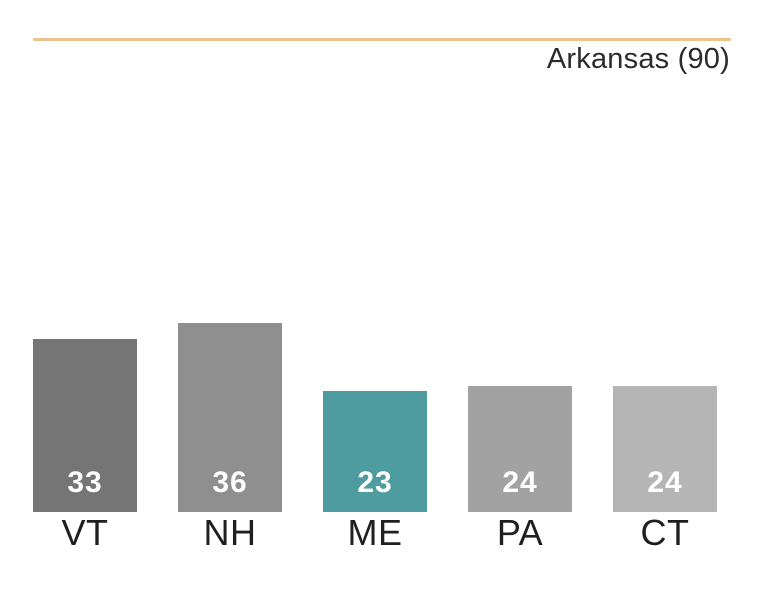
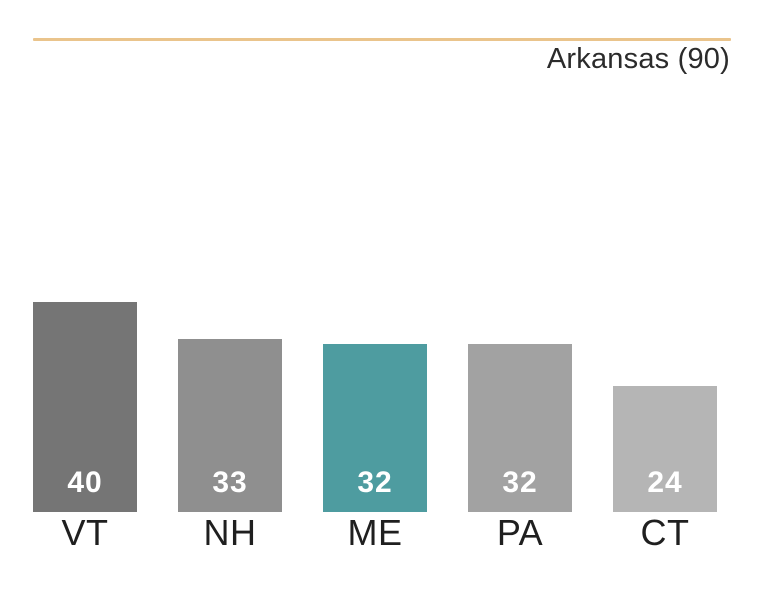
VT: 33 -> 40
NH: 36 -> 33
ME: 23 -> 32
PA: 24 -> 32
